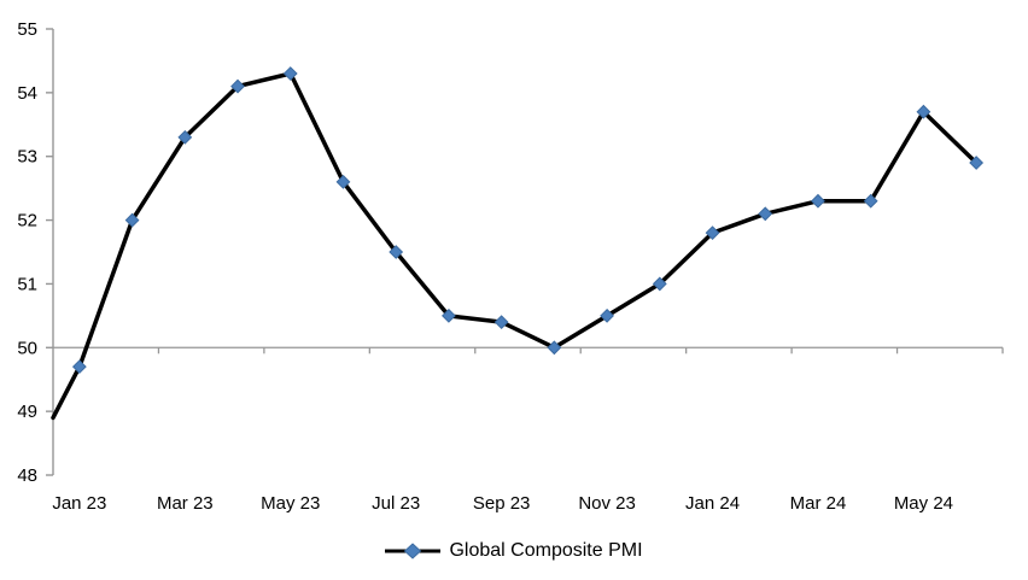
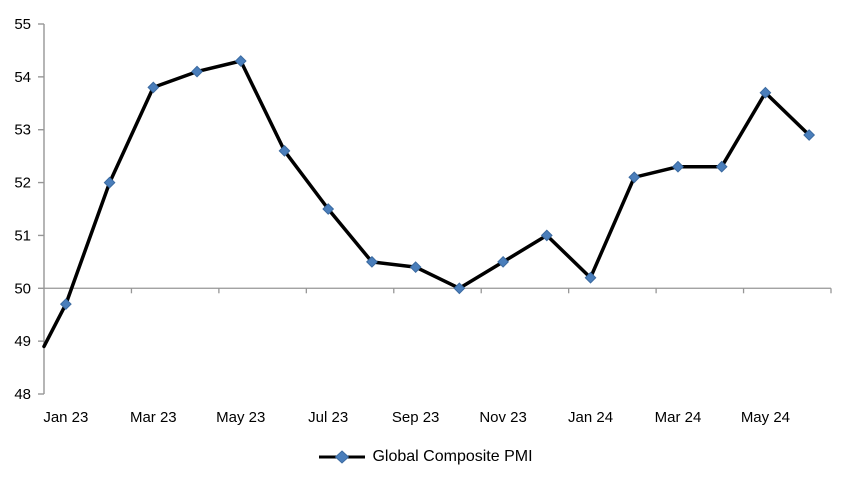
Mar 23: 53.3 -> 53.8
Jan 24: 51.8 -> 50.2
